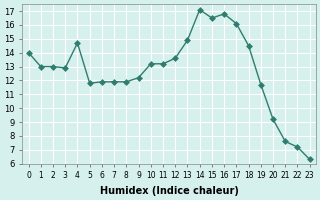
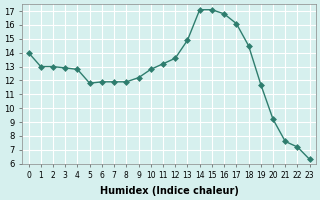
4: 14.7 -> 12.8
10: 13.2 -> 12.8
15: 16.5 -> 17.1
